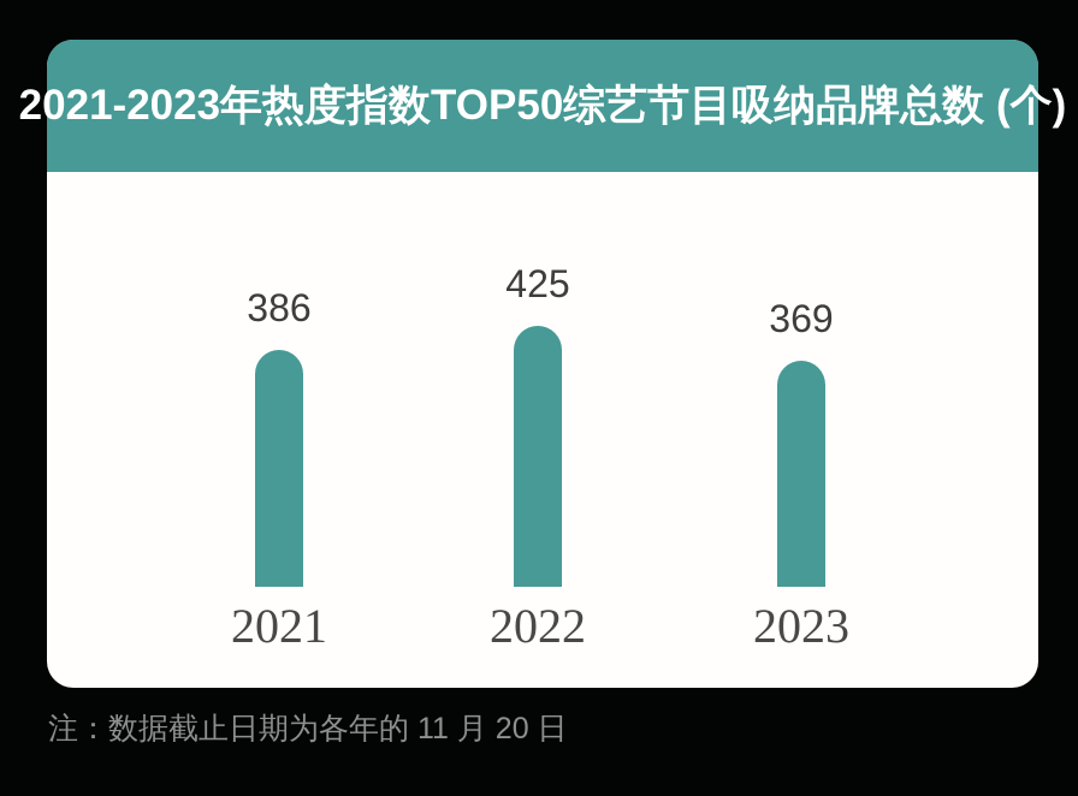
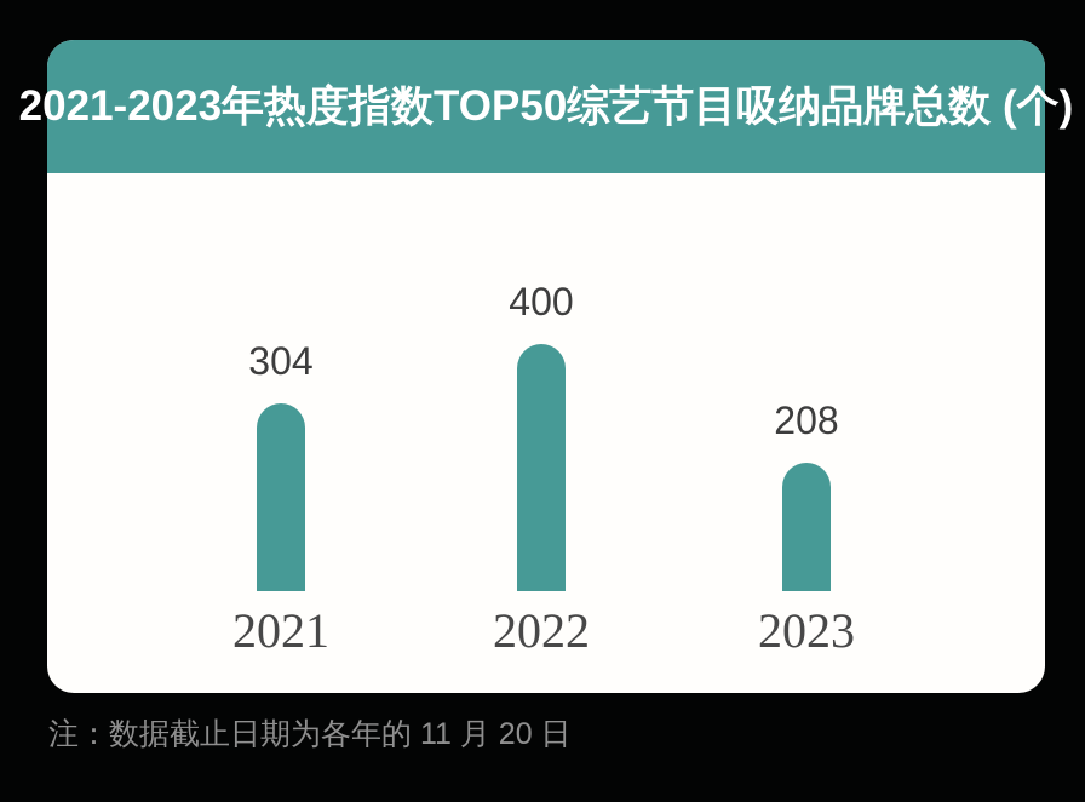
2021: 386 -> 304
2022: 425 -> 400
2023: 369 -> 208
